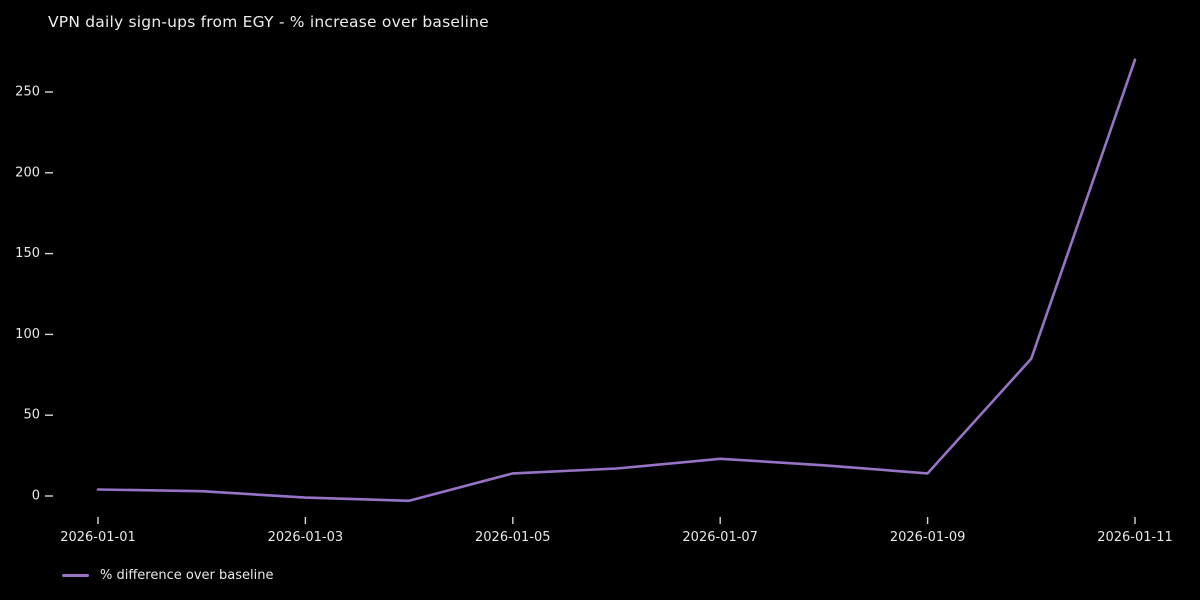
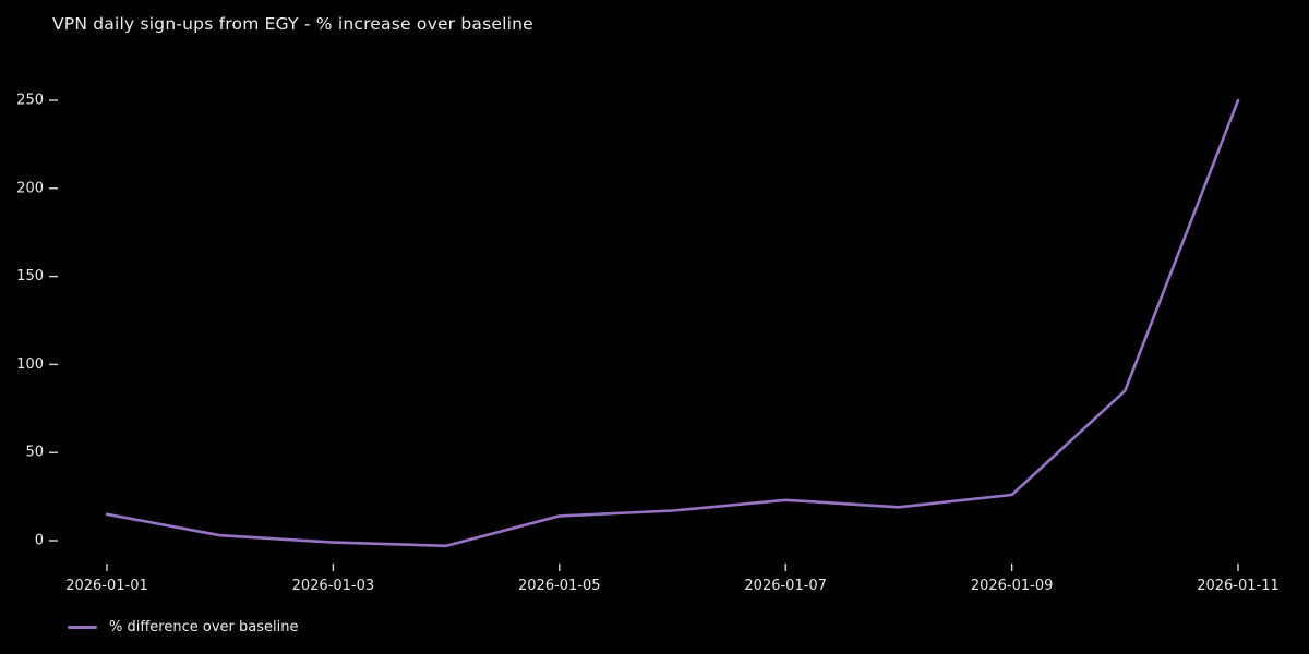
2026-01-01: 4 -> 15
2026-01-09: 14 -> 26
2026-01-11: 270 -> 250
